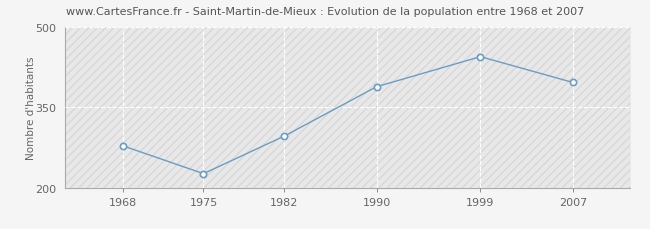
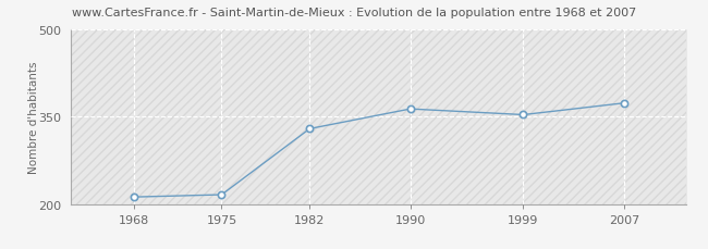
1968: 278 -> 212
1975: 226 -> 216
1982: 296 -> 329
1990: 388 -> 363
1999: 444 -> 353
2007: 396 -> 373
